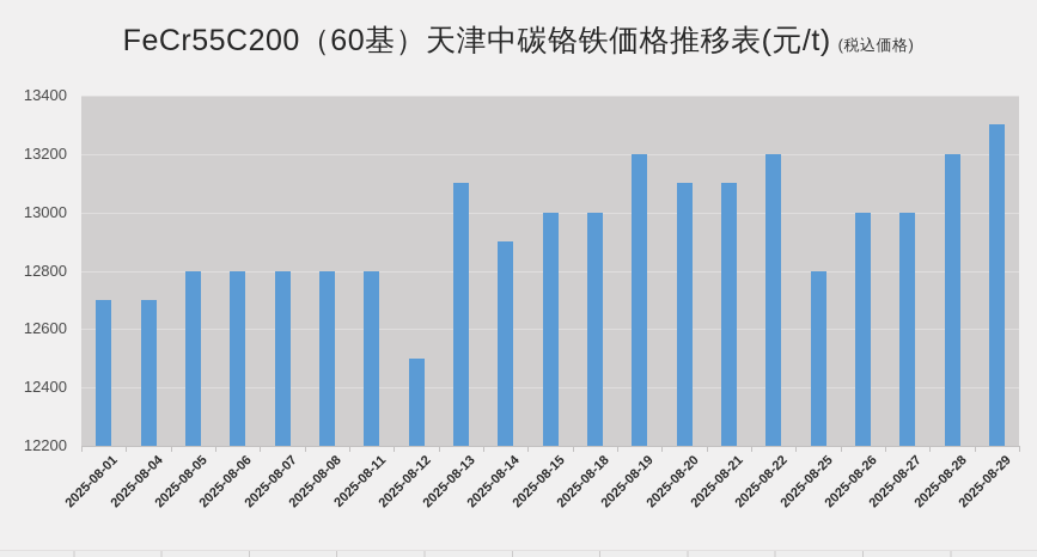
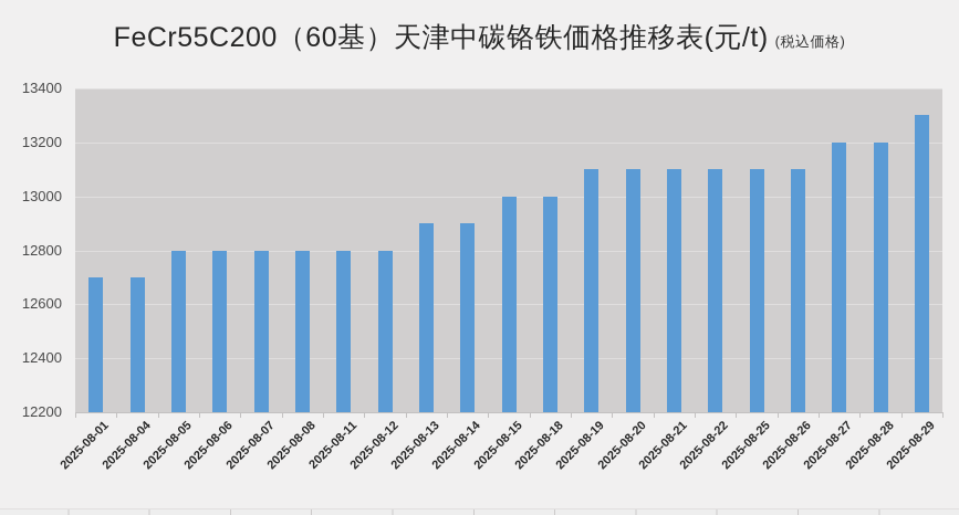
2025-08-12: 12500 -> 12800
2025-08-13: 13100 -> 12900
2025-08-19: 13200 -> 13100
2025-08-22: 13200 -> 13100
2025-08-25: 12800 -> 13100
2025-08-26: 13000 -> 13100
2025-08-27: 13000 -> 13200
